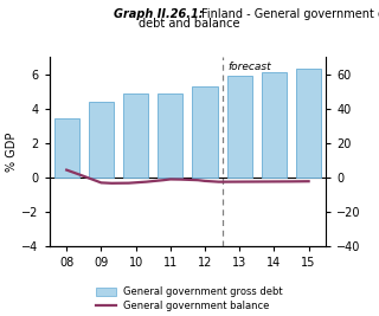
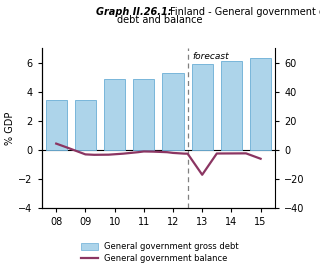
General government gross debt/09: 4.4 -> 3.4
General government balance/13: -2 -> -17
General government balance/15: -2 -> -6
